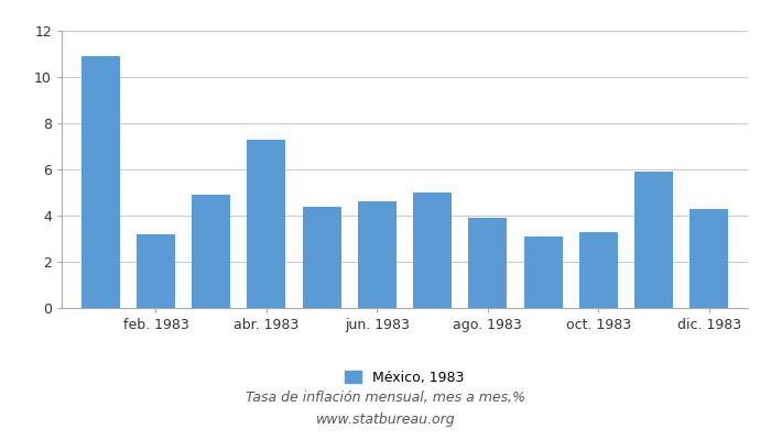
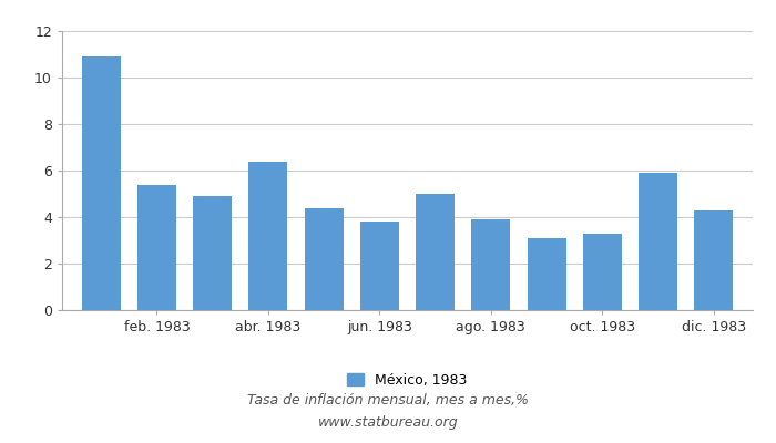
feb. 1983: 3.2 -> 5.4
abr. 1983: 7.3 -> 6.4
jun. 1983: 4.6 -> 3.8
